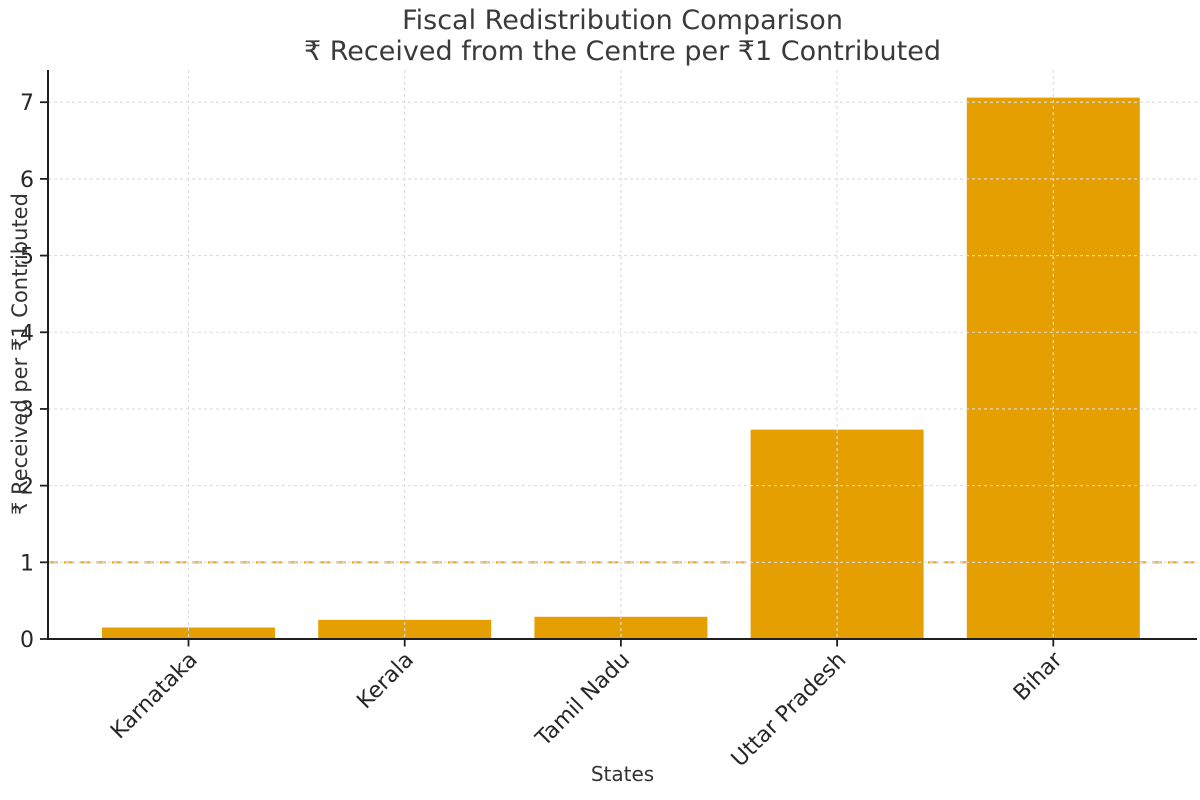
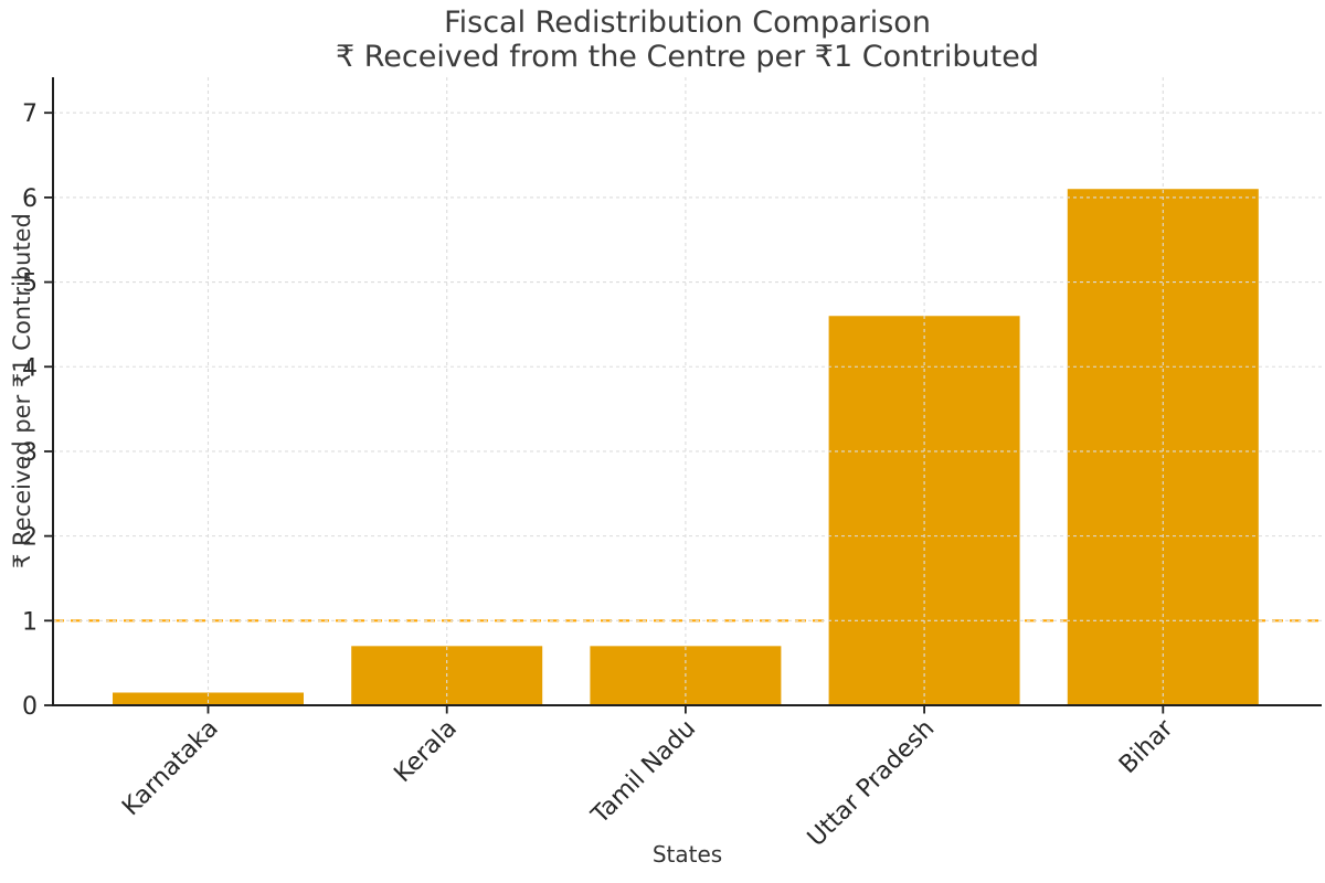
Kerala: 0.2 -> 0.7
Tamil Nadu: 0.3 -> 0.7
Uttar Pradesh: 2.7 -> 4.6
Bihar: 7.1 -> 6.1
